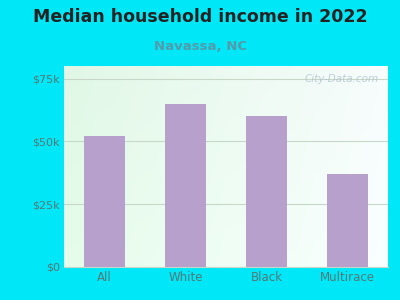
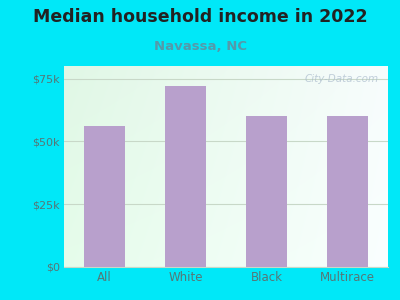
All: $52k -> $56k
White: $65k -> $72k
Multirace: $37k -> $60k
